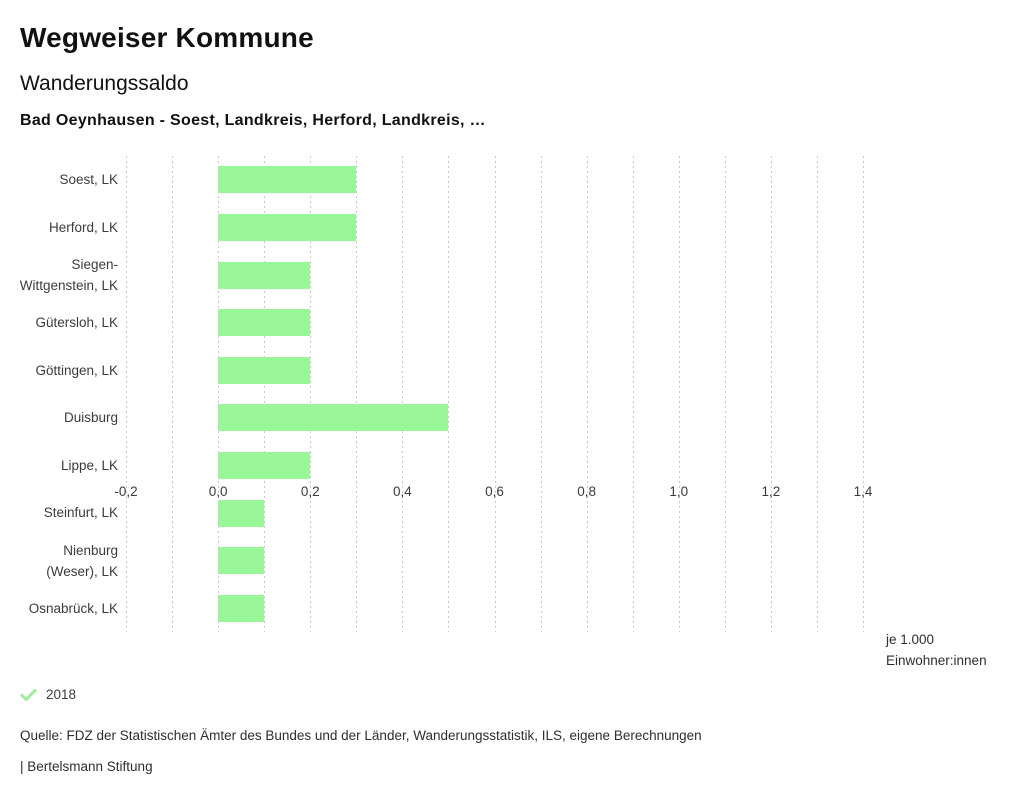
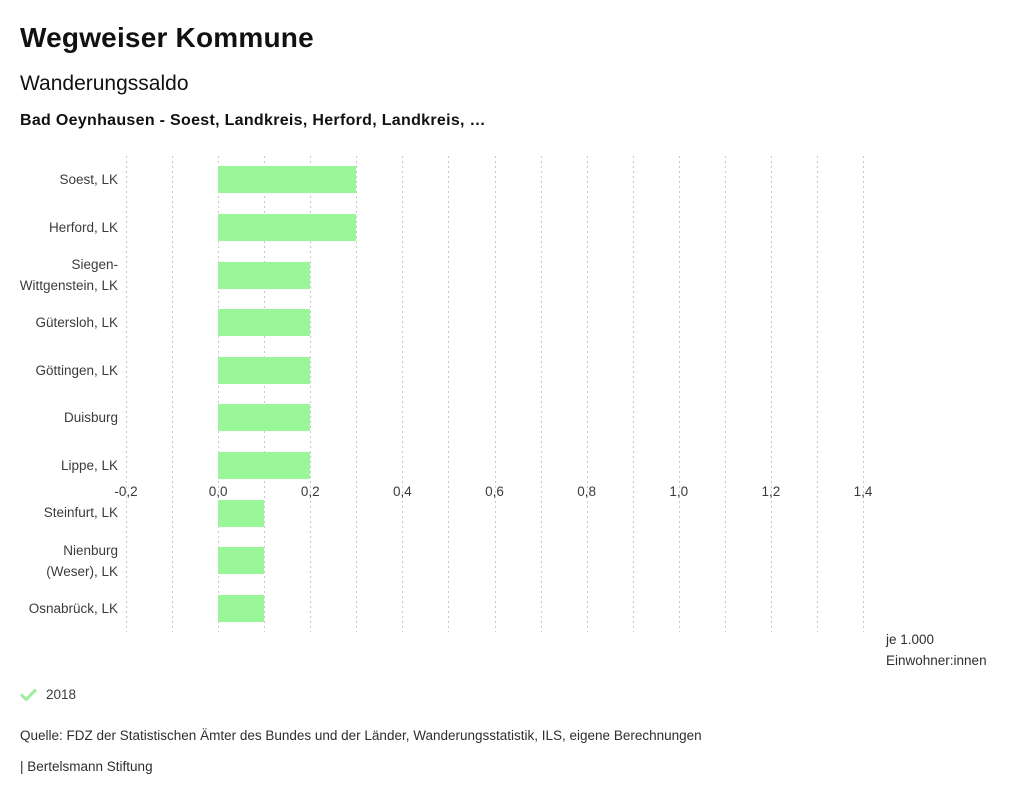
Duisburg: 0,5 -> 0,2
